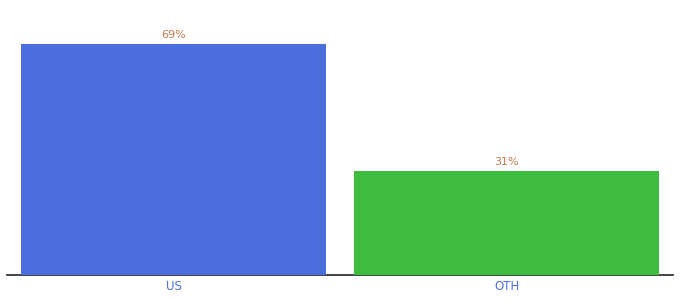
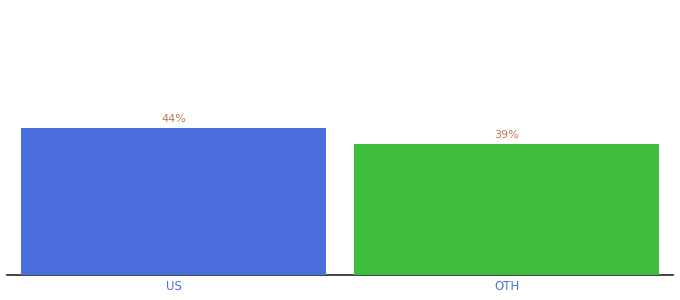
US: 69% -> 44%
OTH: 31% -> 39%
